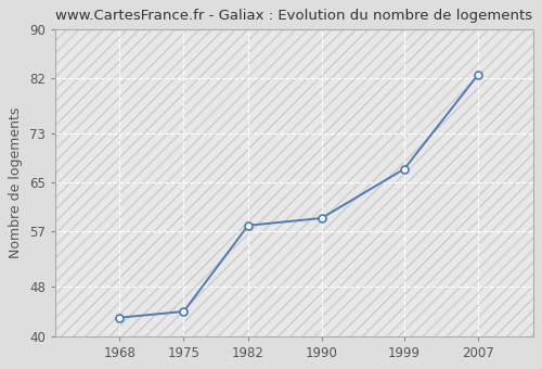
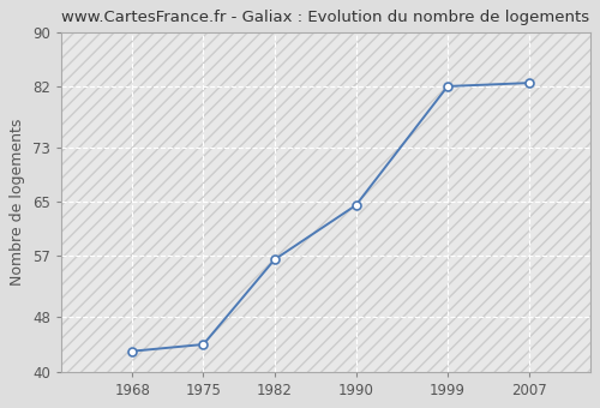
1982: 58.0 -> 56.5
1990: 59.2 -> 64.5
1999: 67.2 -> 82.0
